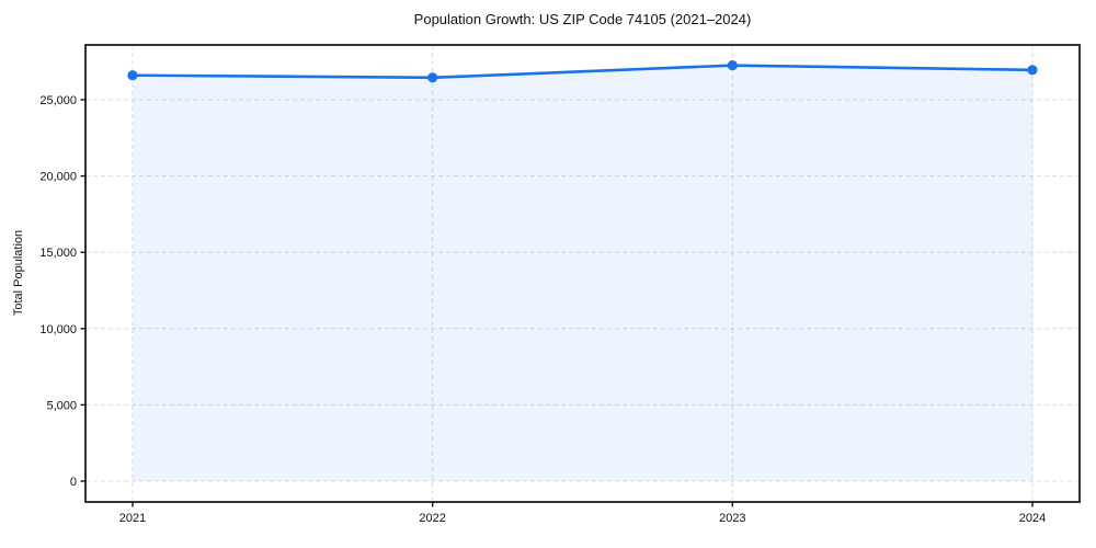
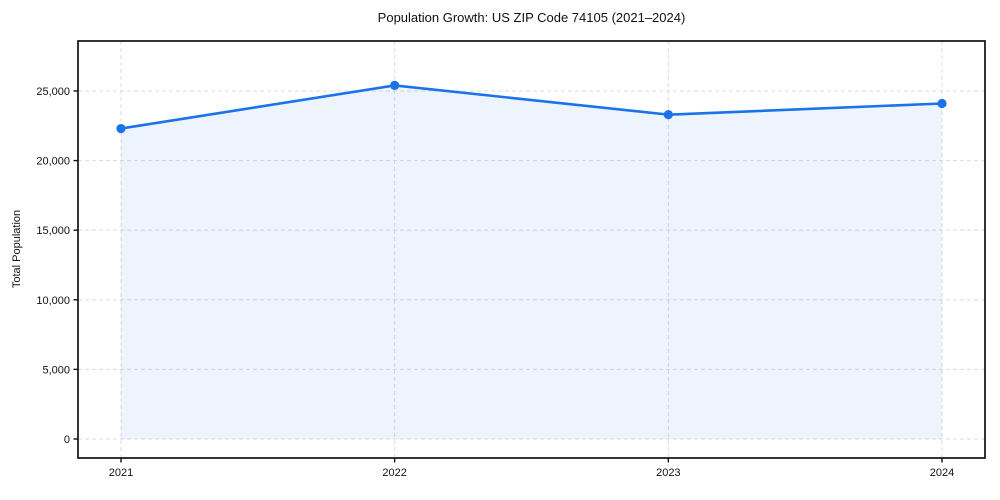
2021: 26600 -> 22300
2022: 26400 -> 25400
2023: 27200 -> 23300
2024: 27000 -> 24100
